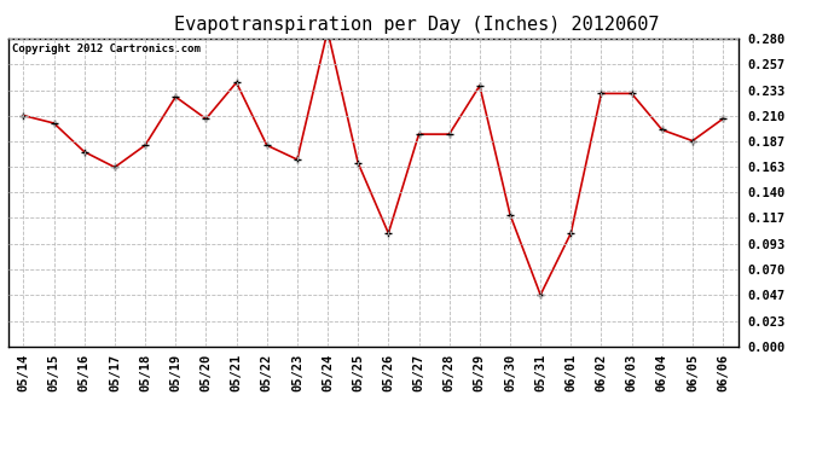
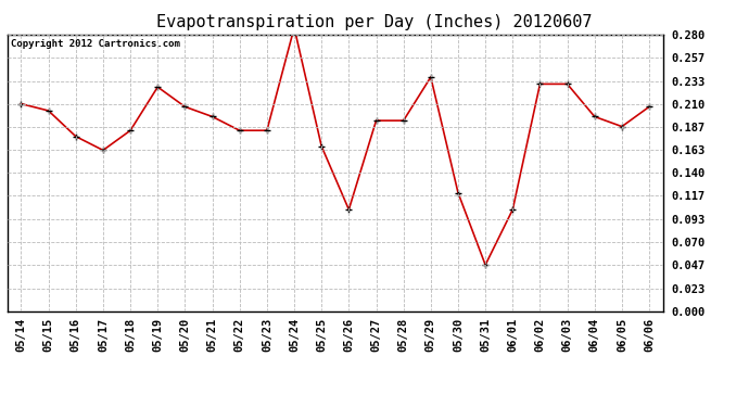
05/21: 0.240 -> 0.197
05/23: 0.170 -> 0.183
